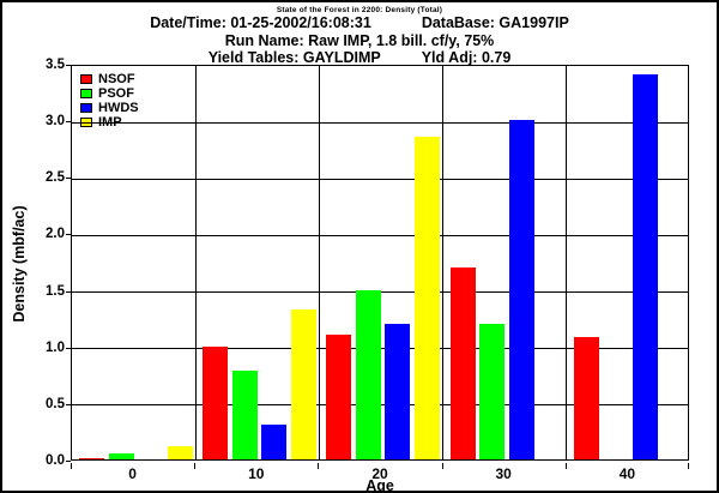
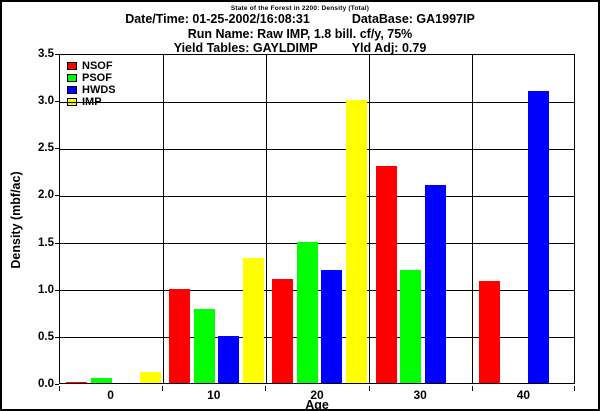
HWDS/10: 0.3 -> 0.5
IMP/20: 2.9 -> 3.0
NSOF/30: 1.7 -> 2.3
HWDS/30: 3.0 -> 2.1
HWDS/40: 3.4 -> 3.1
